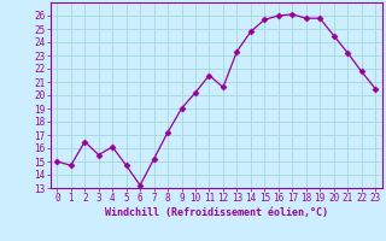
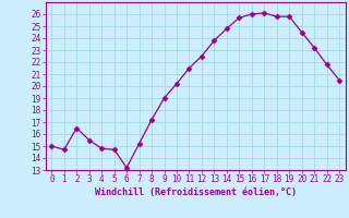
4: 16.1 -> 14.8
12: 20.6 -> 22.5
13: 23.3 -> 23.8
